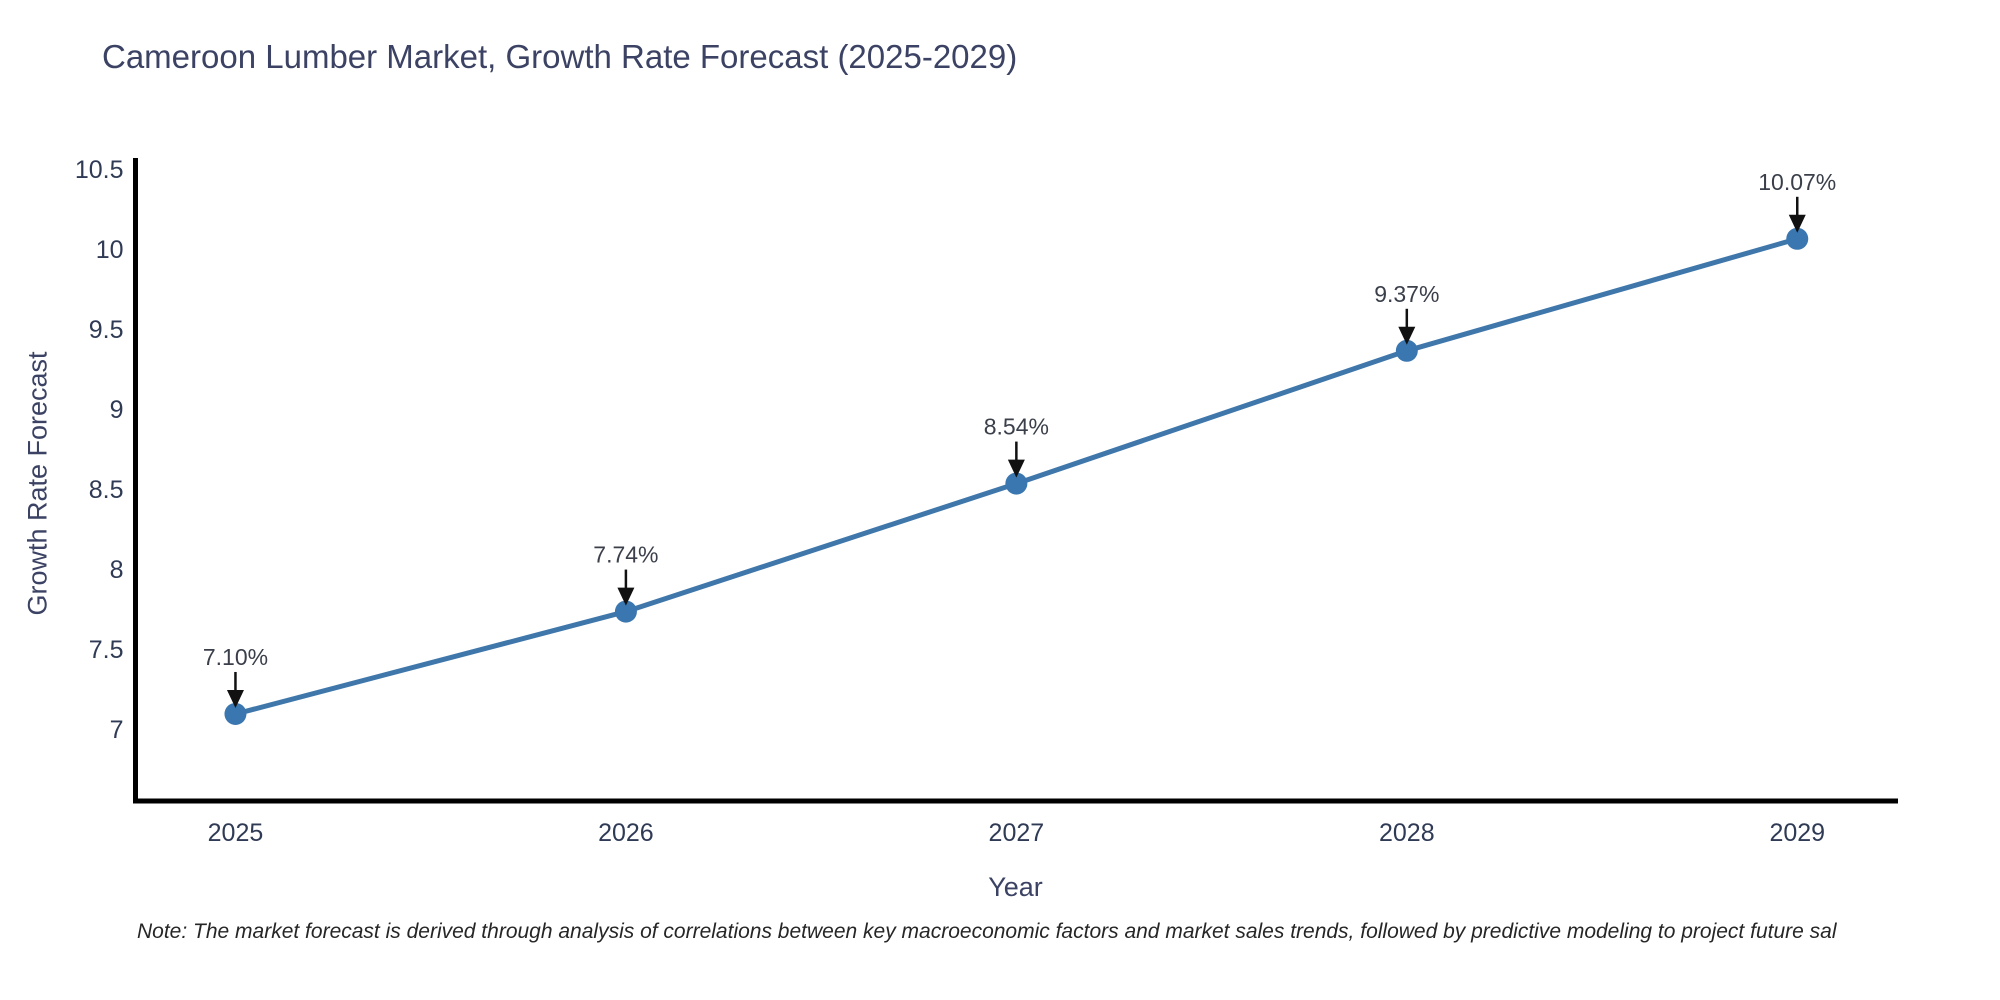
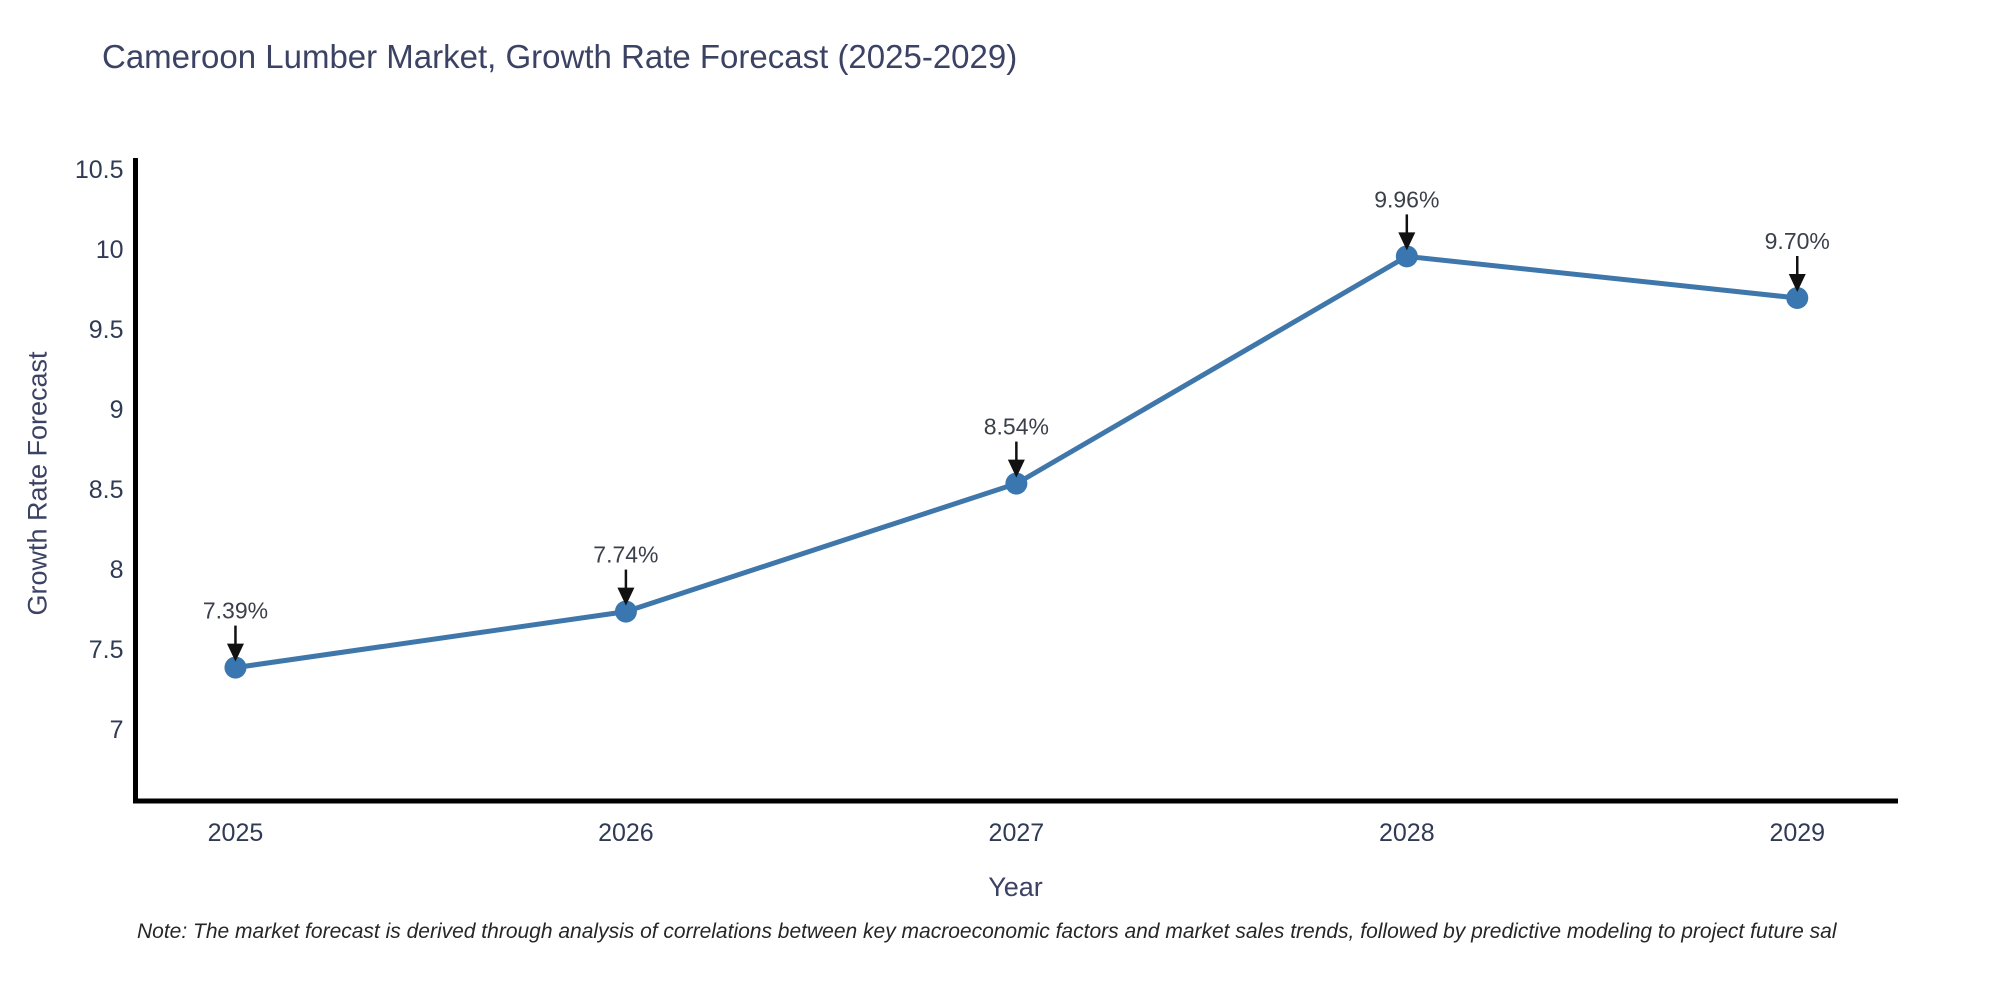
2025: 7.10% -> 7.39%
2028: 9.37% -> 9.96%
2029: 10.07% -> 9.70%
